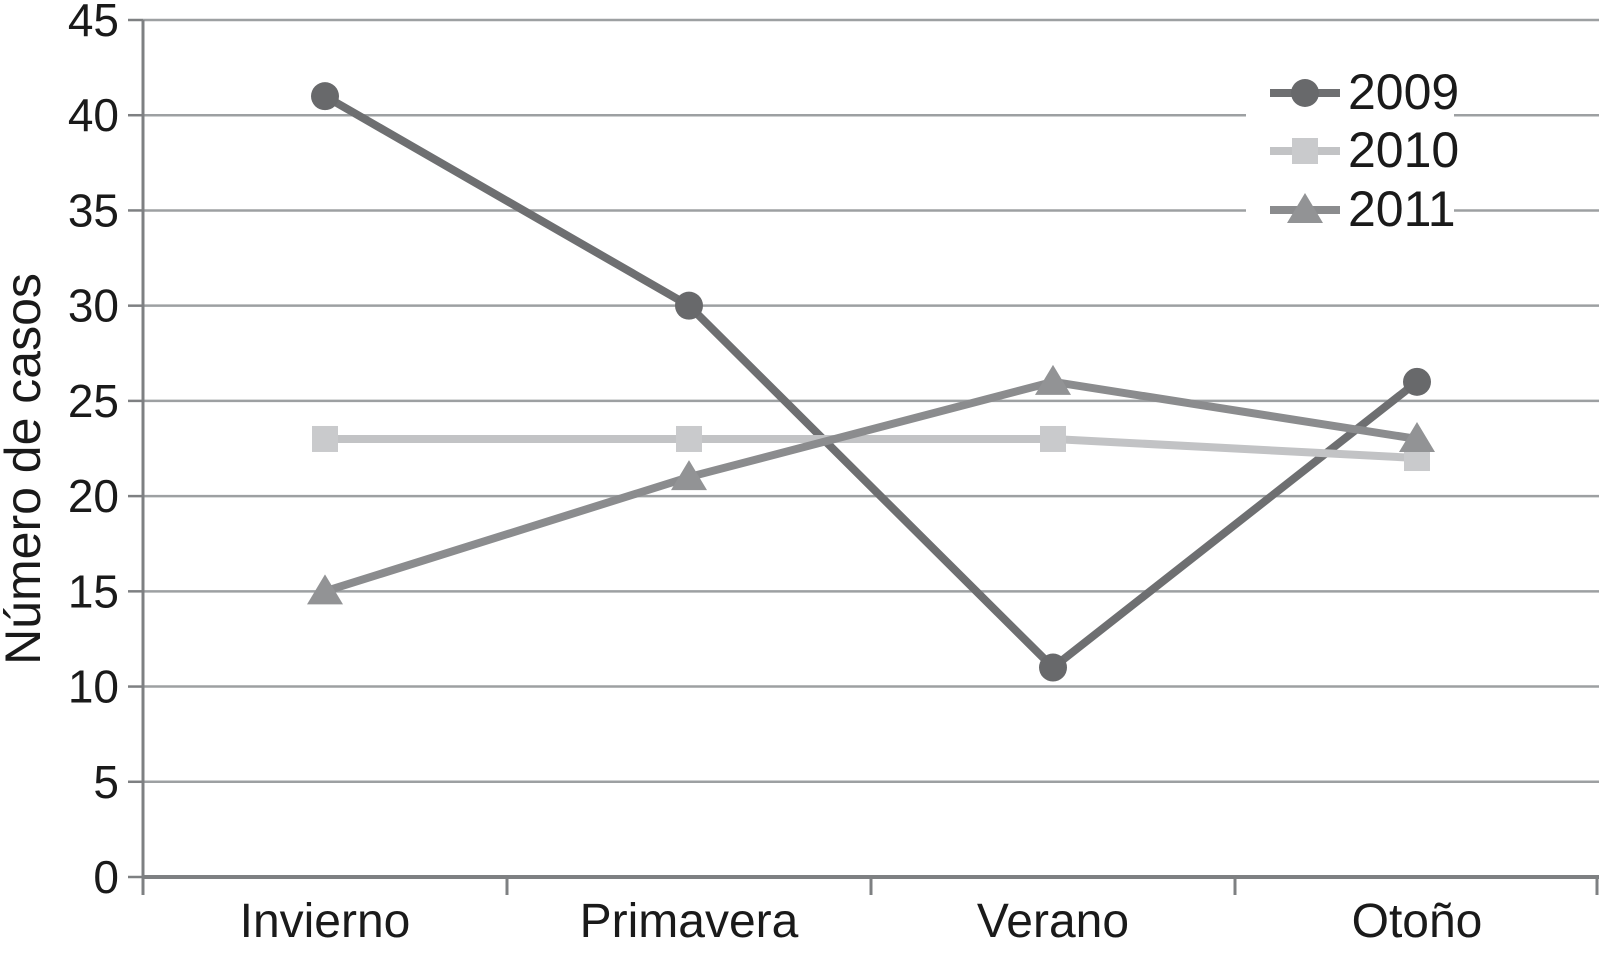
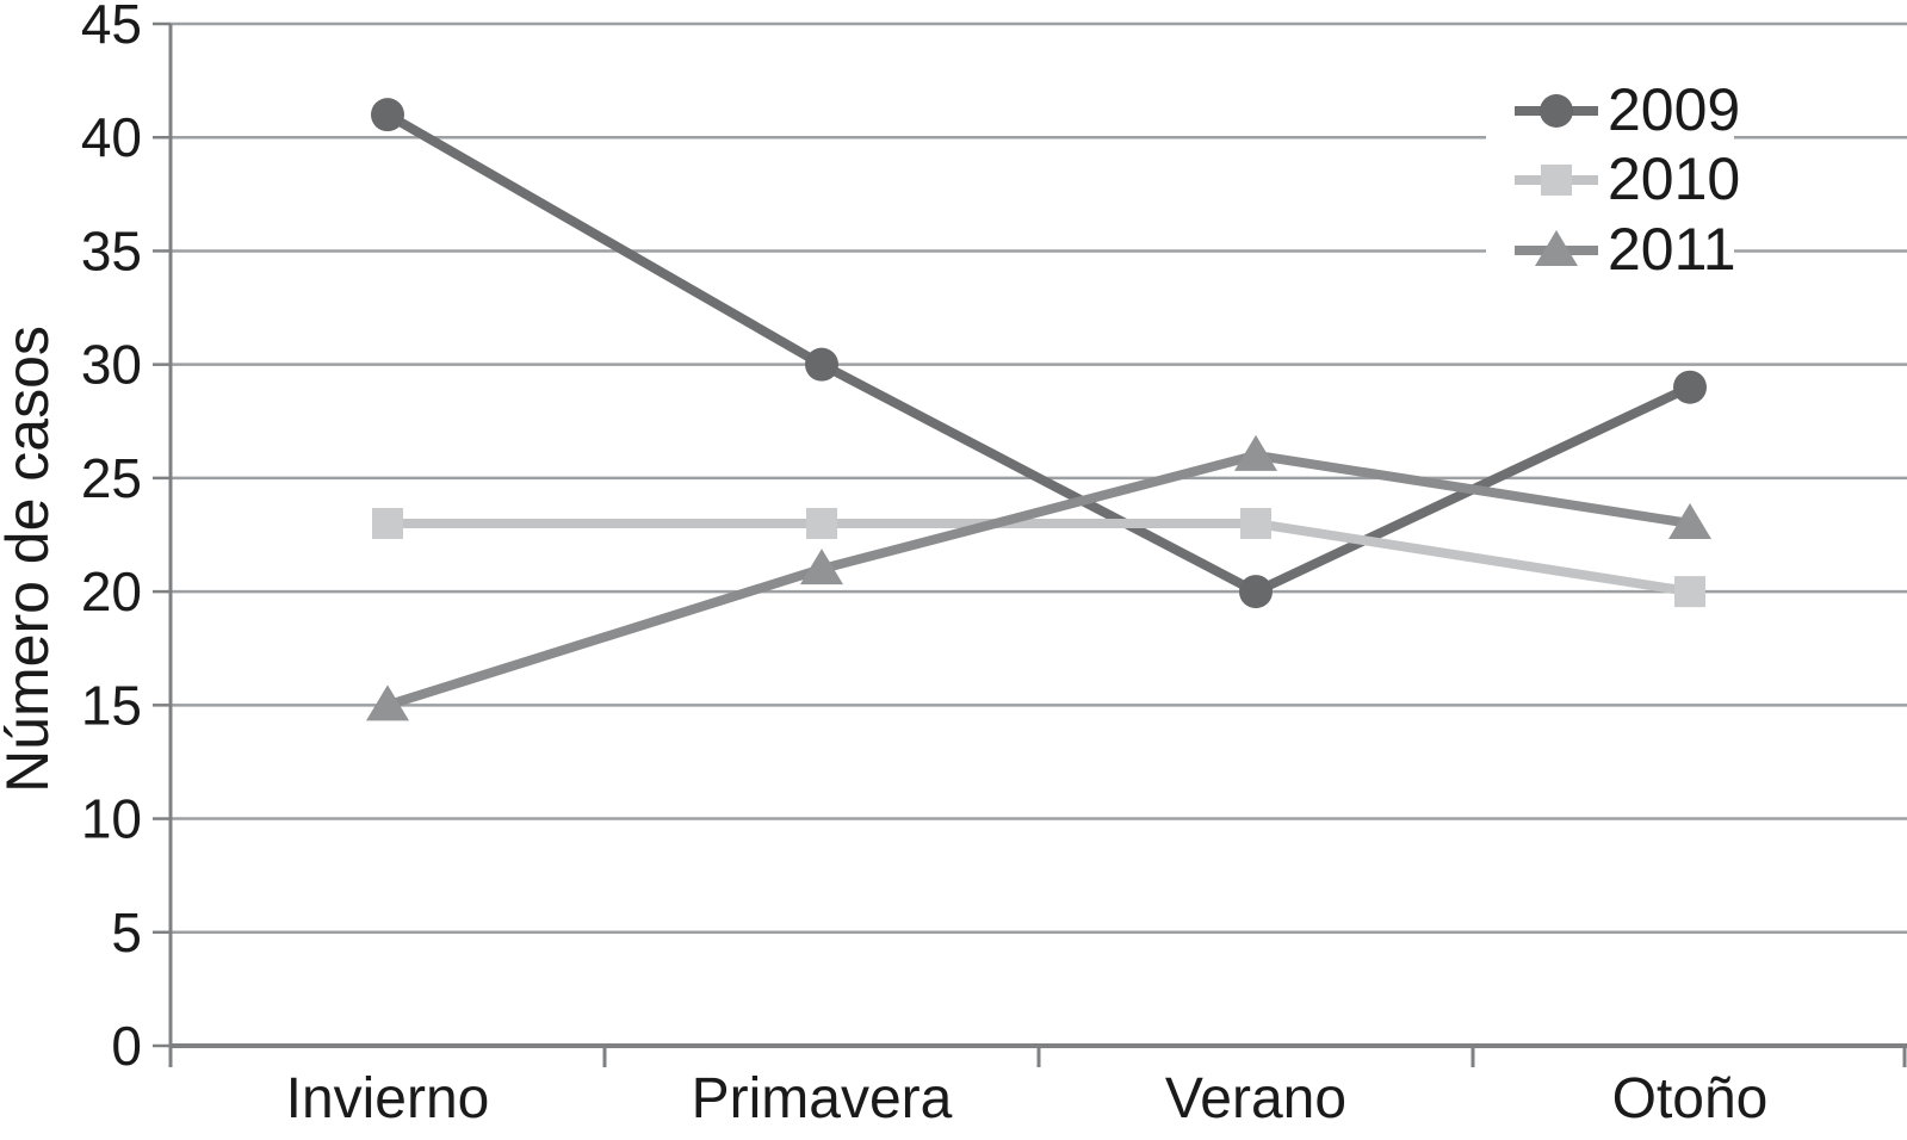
2009/Verano: 11 -> 20
2009/Otoño: 26 -> 29
2010/Otoño: 22 -> 20
